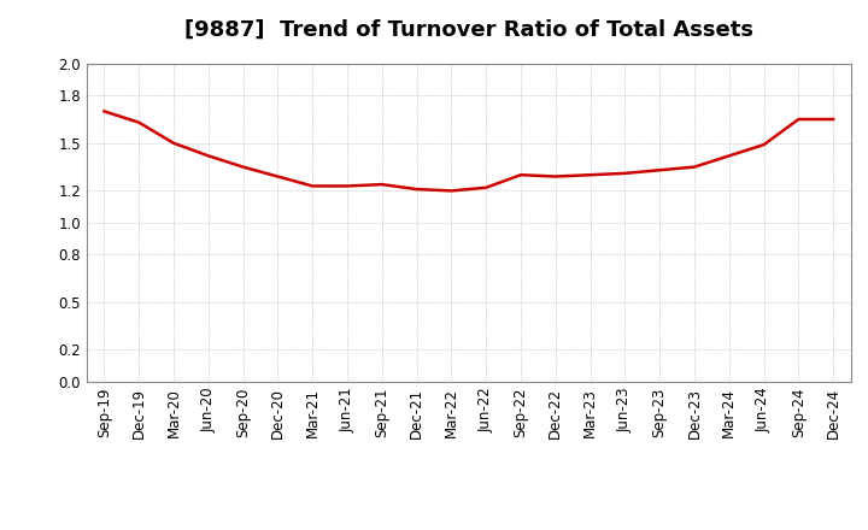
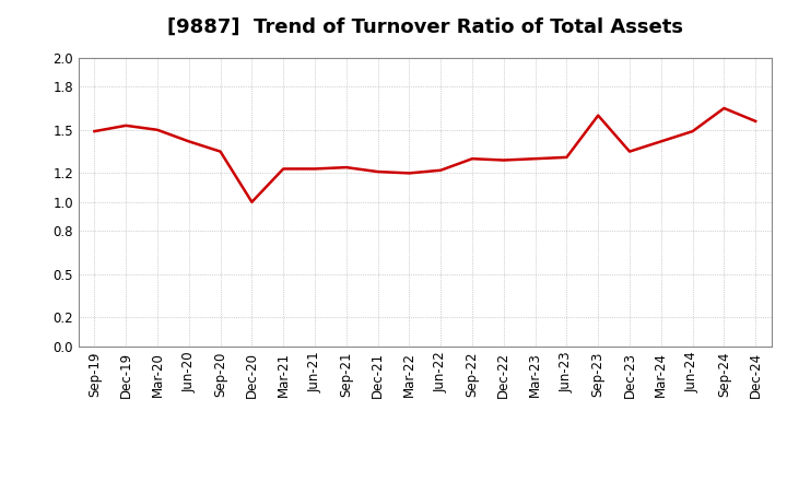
Sep-19: 1.70 -> 1.49
Dec-19: 1.63 -> 1.53
Dec-20: 1.29 -> 1.00
Sep-23: 1.33 -> 1.60
Dec-24: 1.65 -> 1.56
